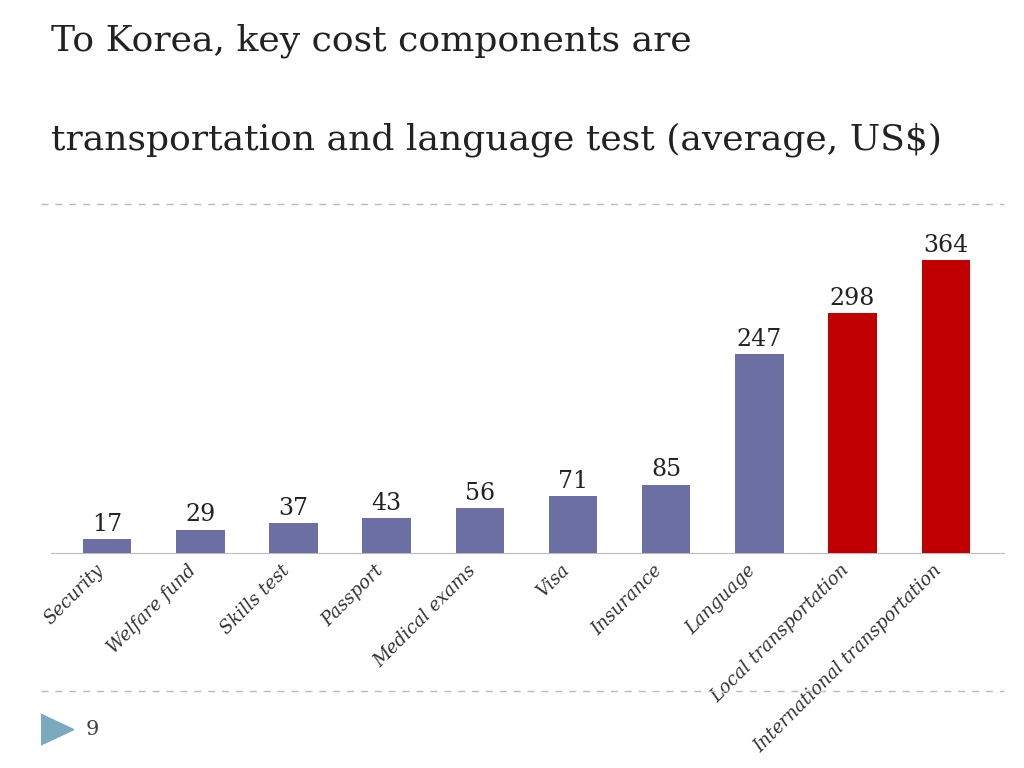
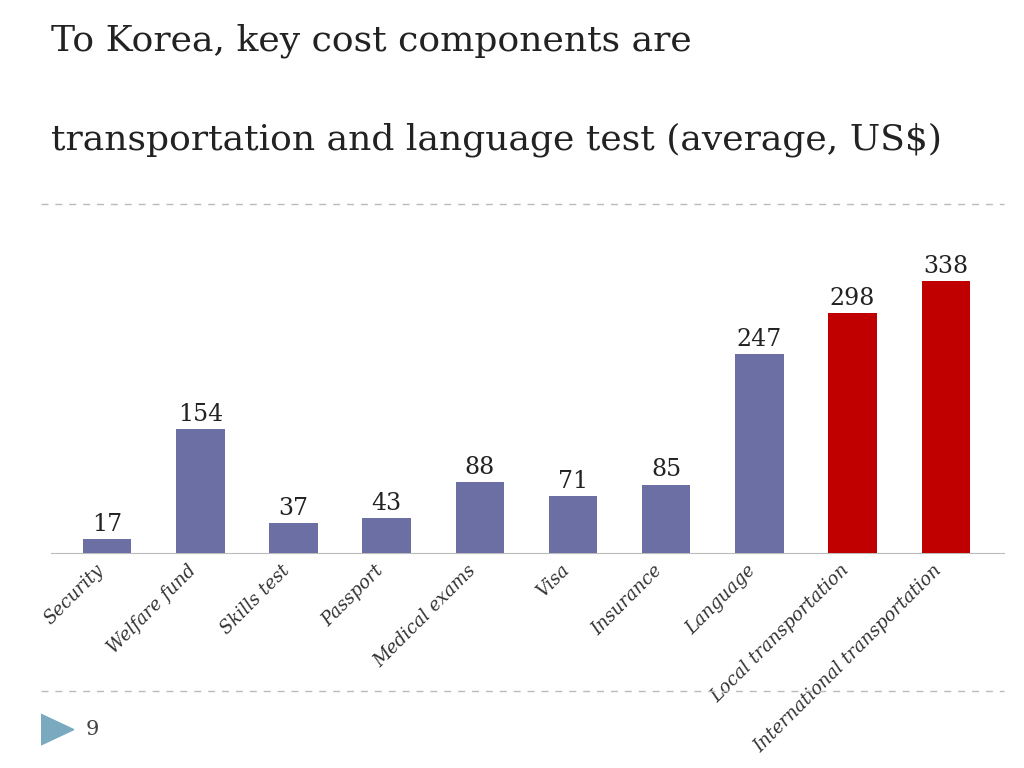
Welfare fund: 29 -> 154
Medical exams: 56 -> 88
International transportation: 364 -> 338
